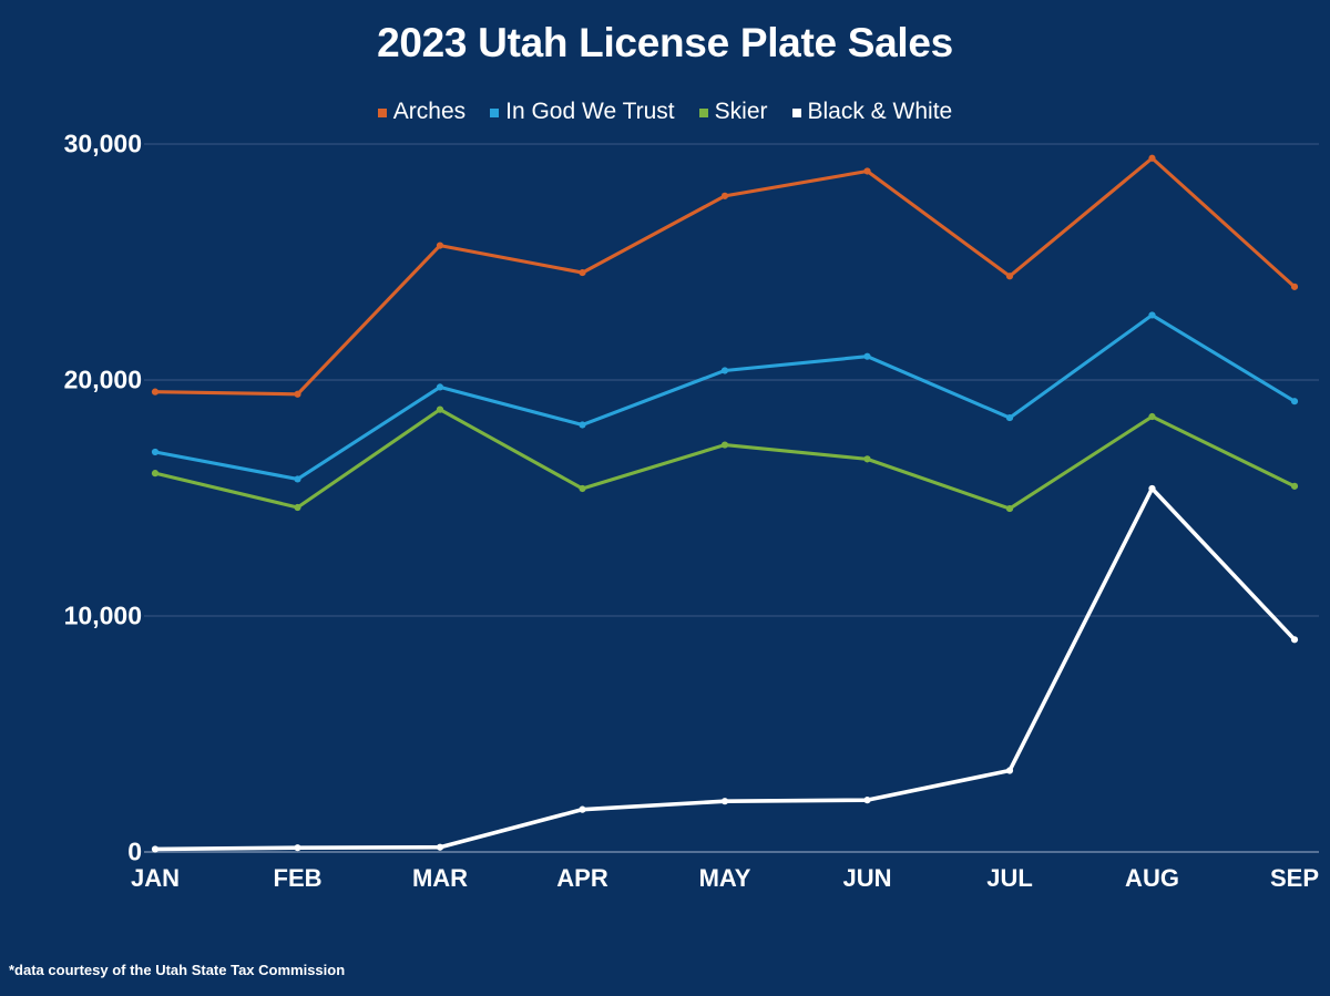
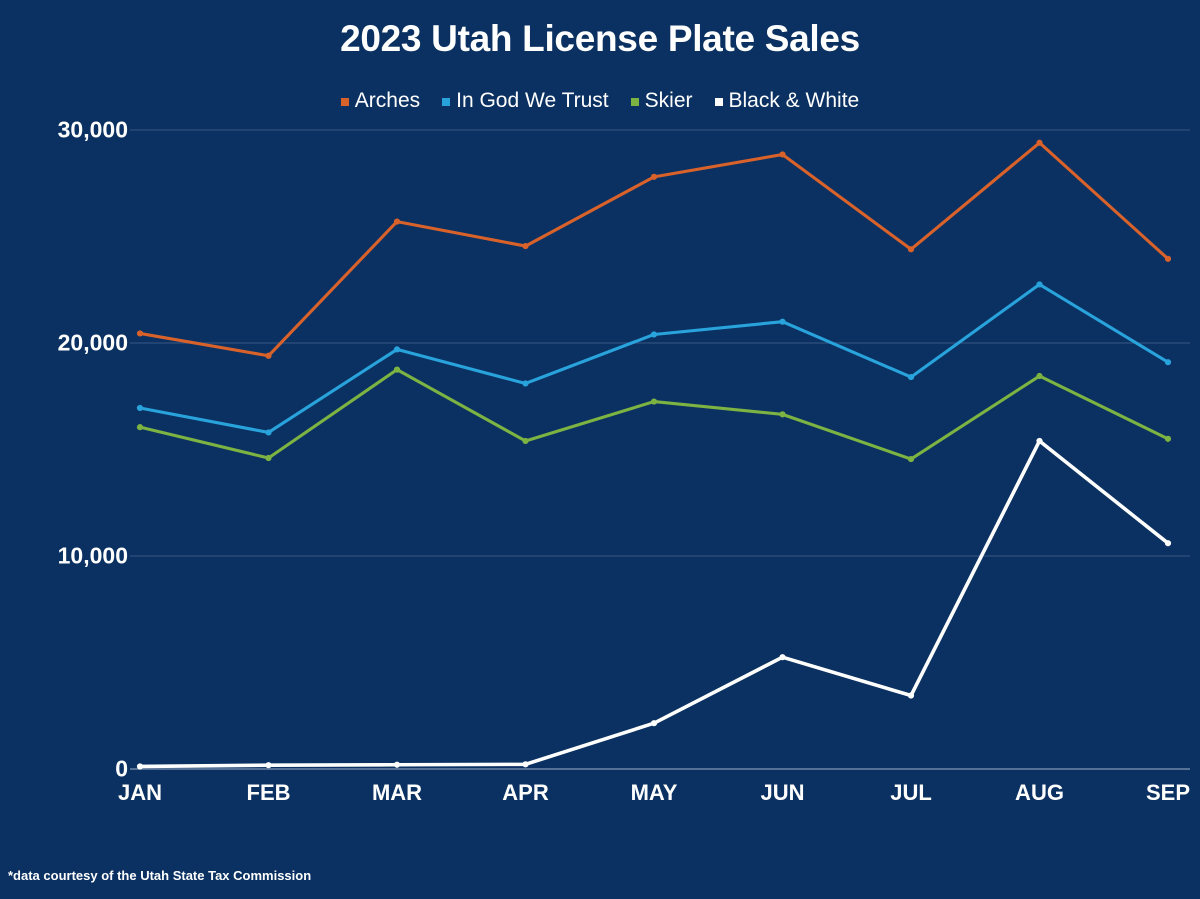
Arches/JAN: 19500 -> 20400
Black & White/APR: 1800 -> 200
Black & White/JUN: 2200 -> 5200
Black & White/SEP: 9000 -> 10600
